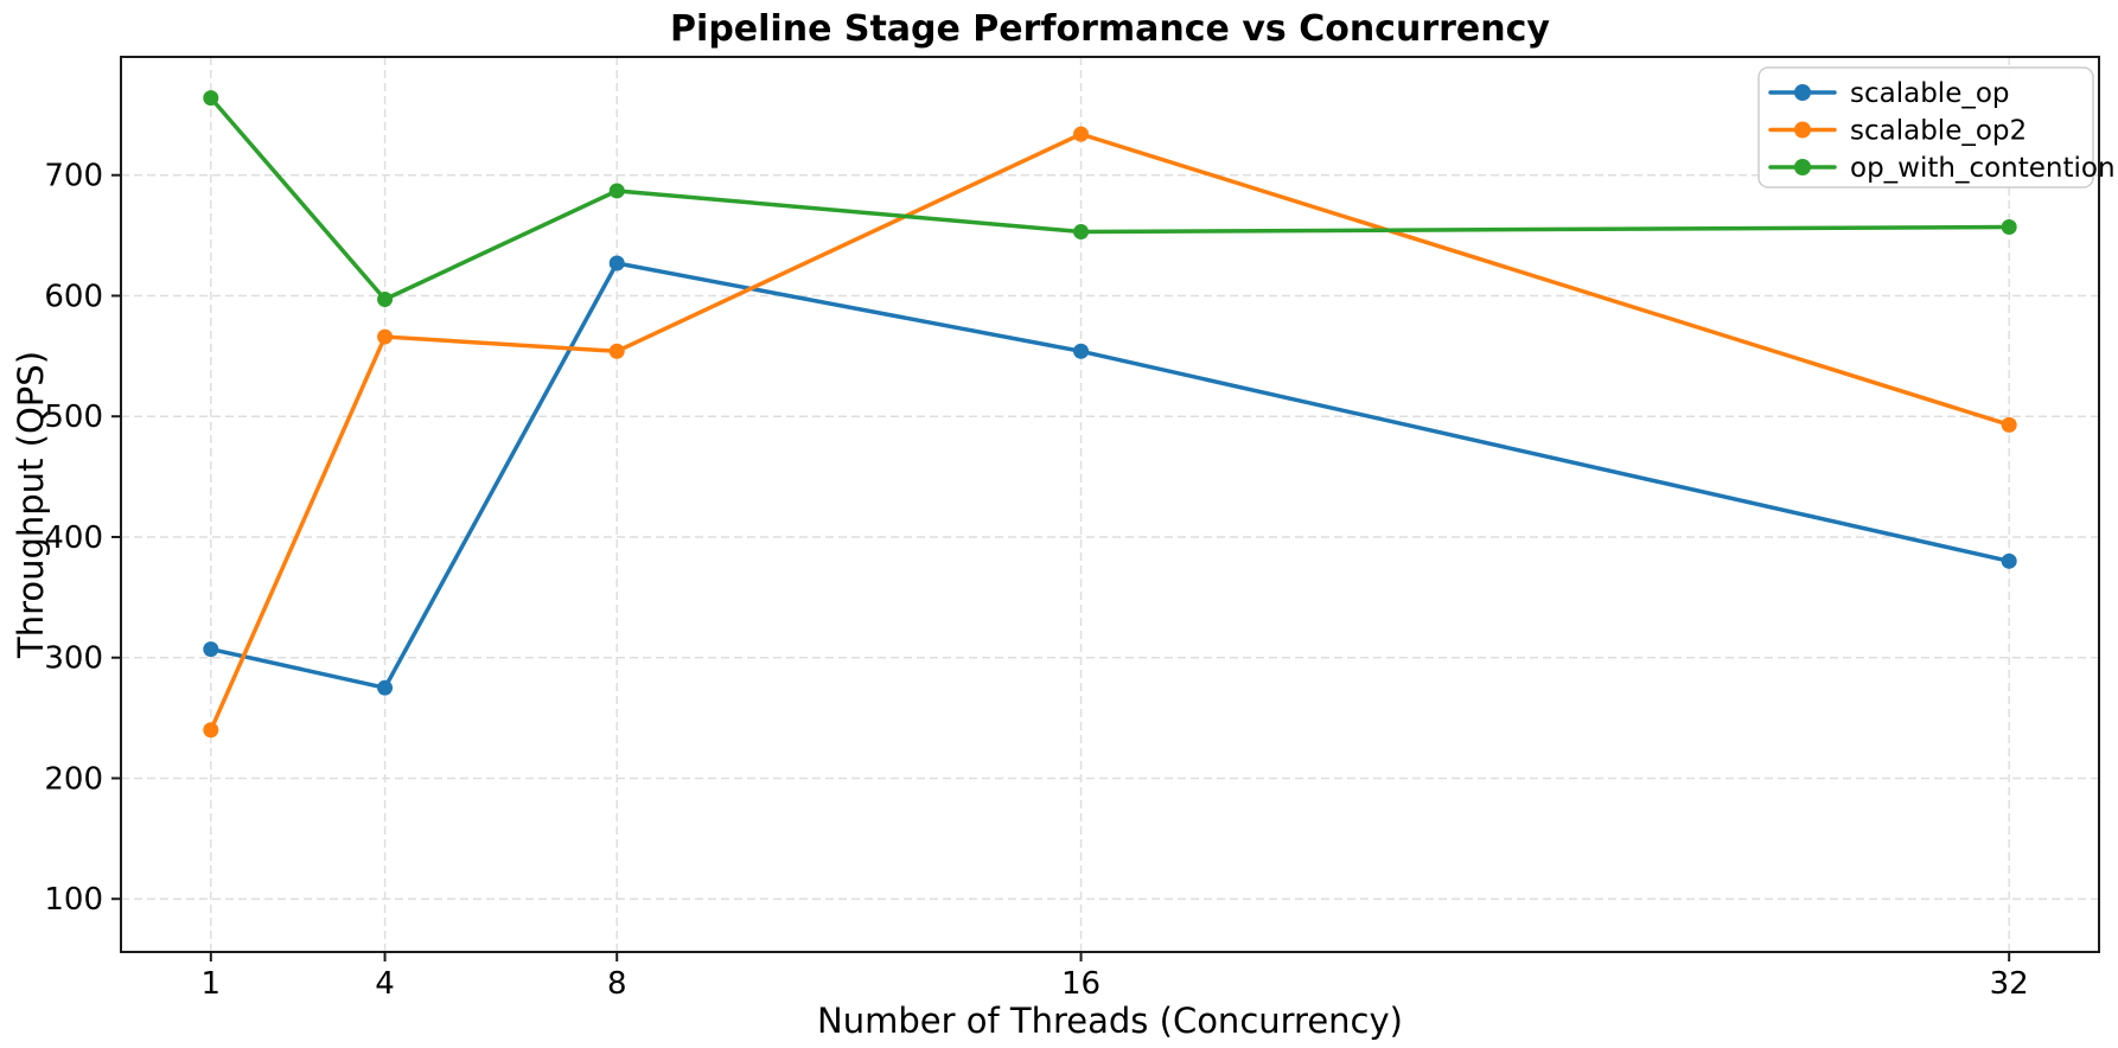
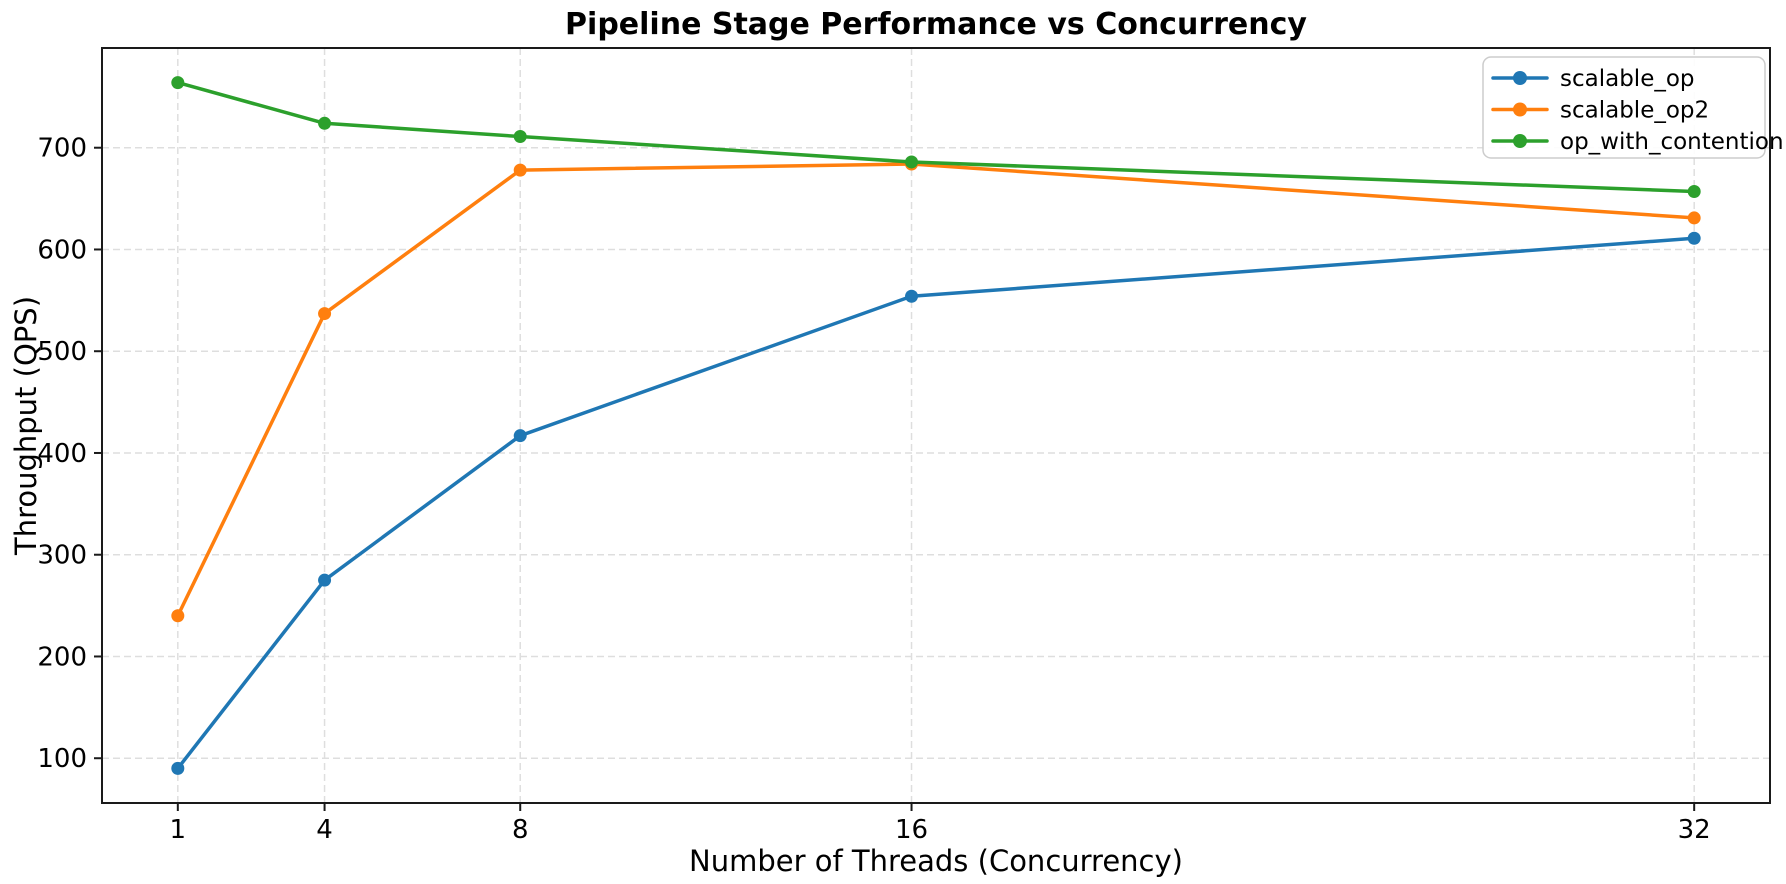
scalable_op/1: 307 -> 90
scalable_op2/4: 566 -> 537
op_with_contention/4: 597 -> 724
scalable_op/8: 627 -> 417
scalable_op2/8: 554 -> 678
op_with_contention/8: 687 -> 711
scalable_op2/16: 734 -> 684
op_with_contention/16: 653 -> 686
scalable_op/32: 380 -> 611
scalable_op2/32: 493 -> 631
